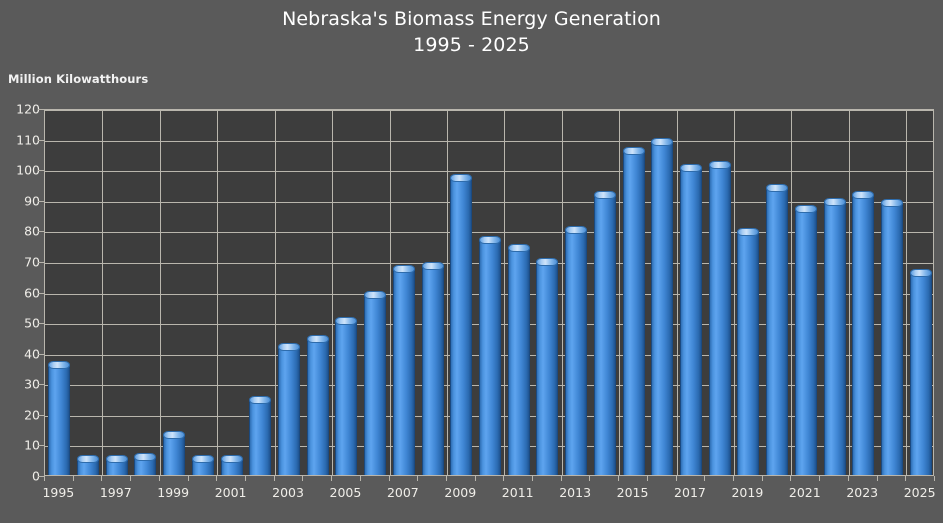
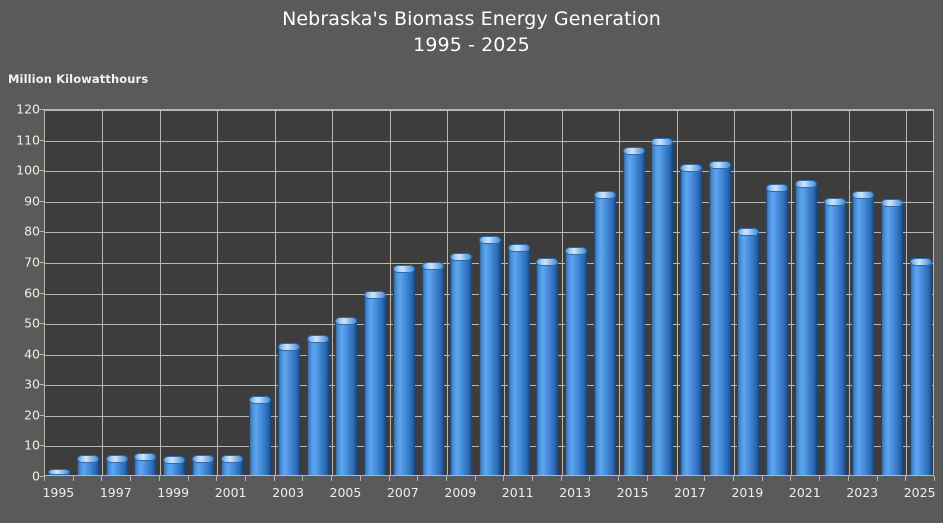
1995: 36 -> 1
1999: 13 -> 5
2009: 97 -> 71
2013: 80 -> 73
2021: 87 -> 95
2025: 66 -> 70
